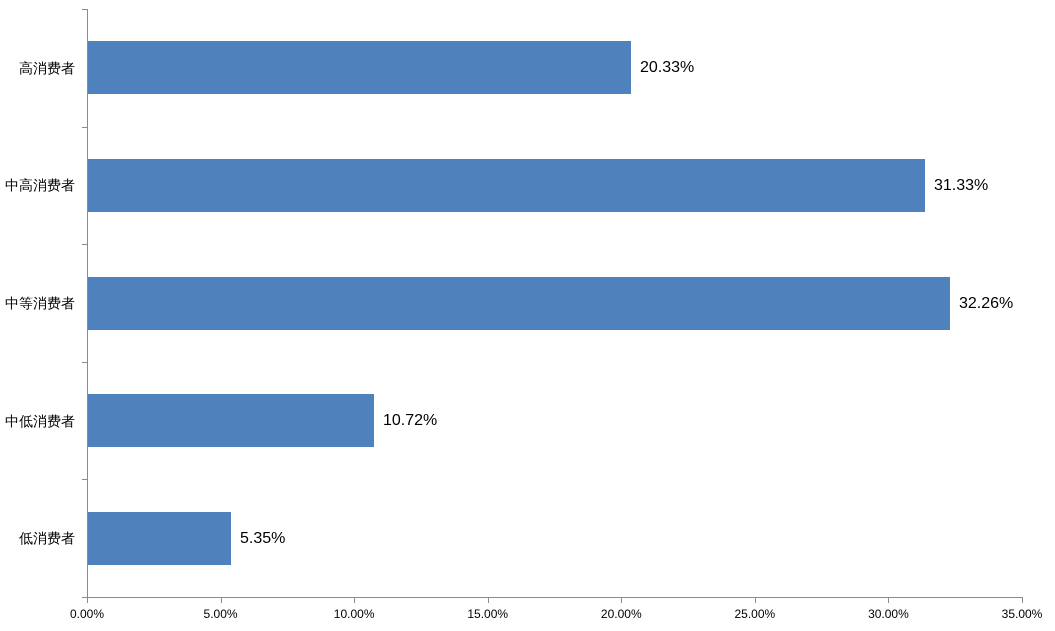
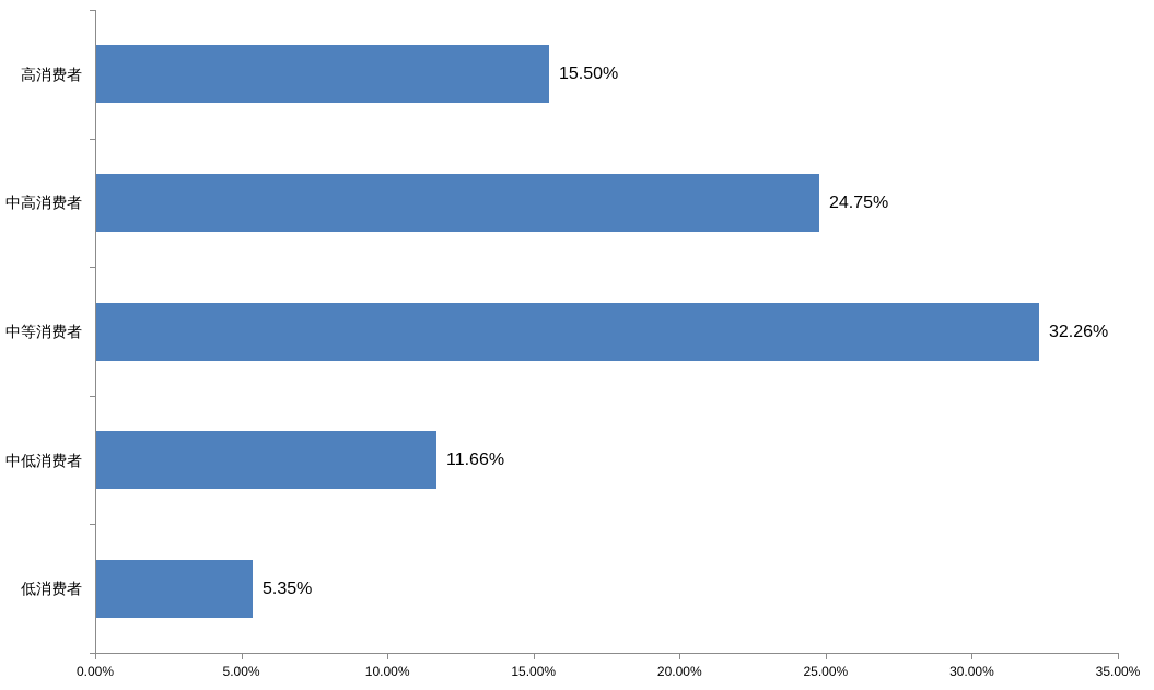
高消费者: 20.33% -> 15.50%
中高消费者: 31.33% -> 24.75%
中低消费者: 10.72% -> 11.66%
